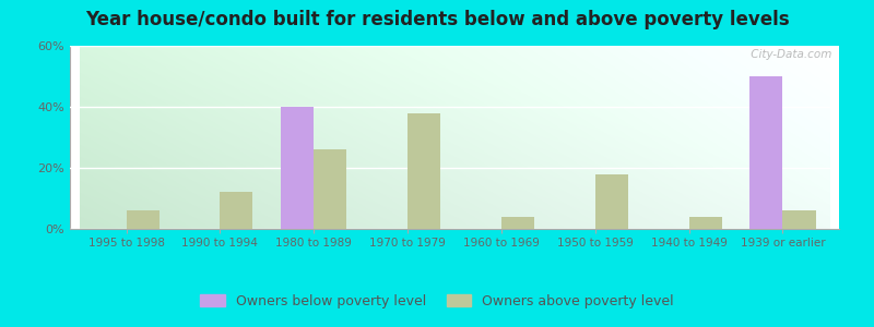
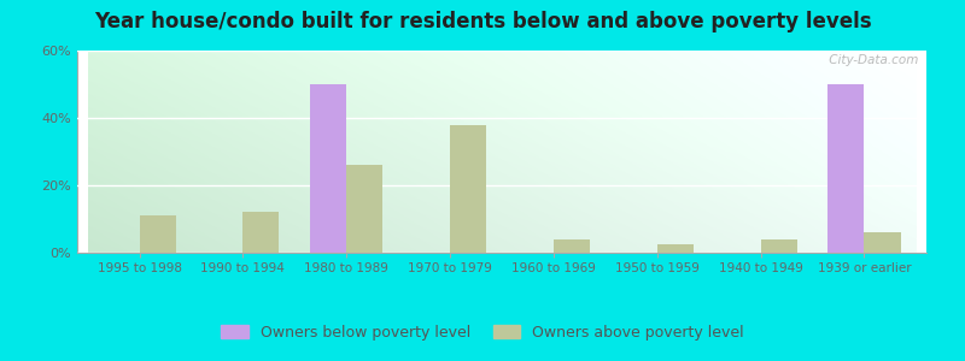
Owners above poverty level/1995 to 1998: 6.0% -> 11.0%
Owners below poverty level/1980 to 1989: 40% -> 50%
Owners above poverty level/1950 to 1959: 18.0% -> 2.5%
